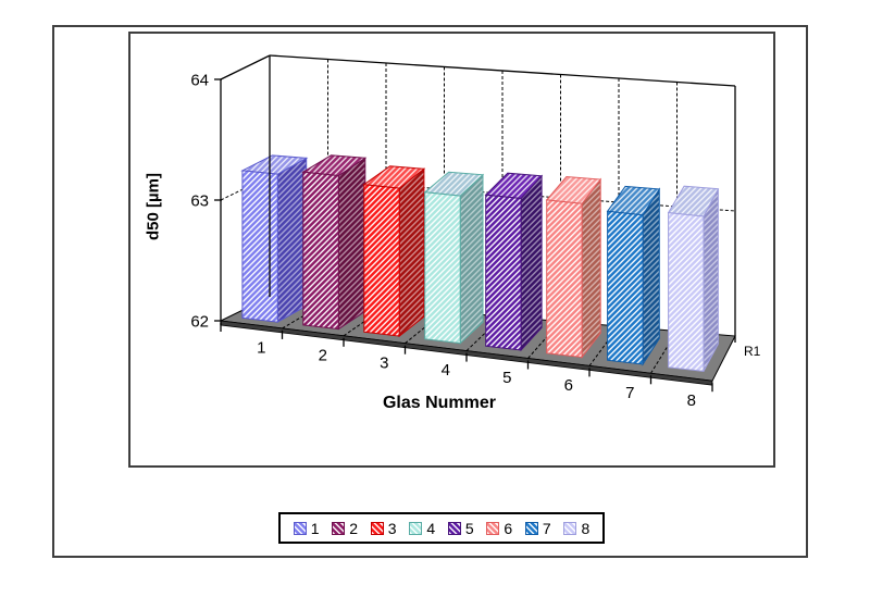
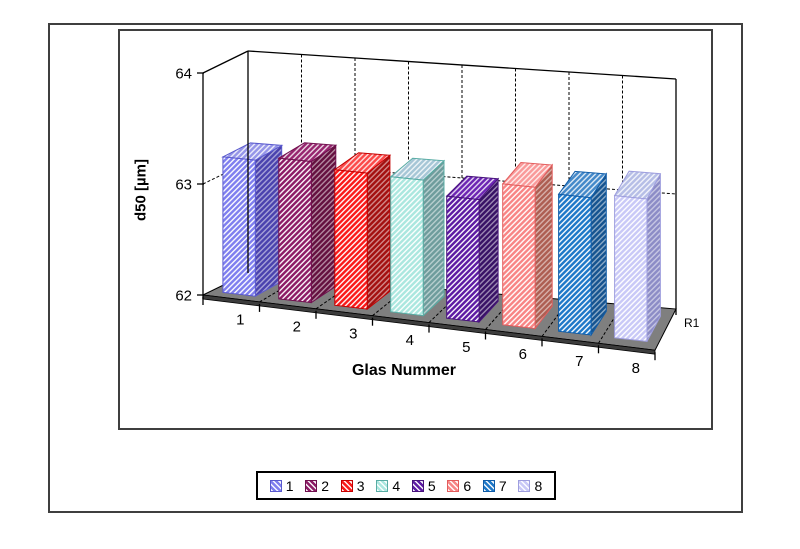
5: 63.23 -> 63.08
